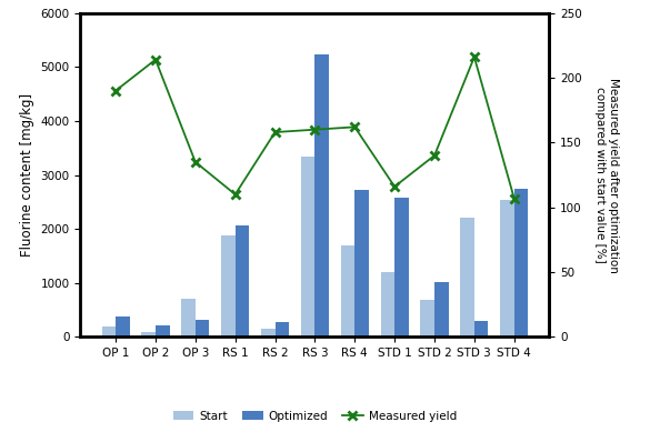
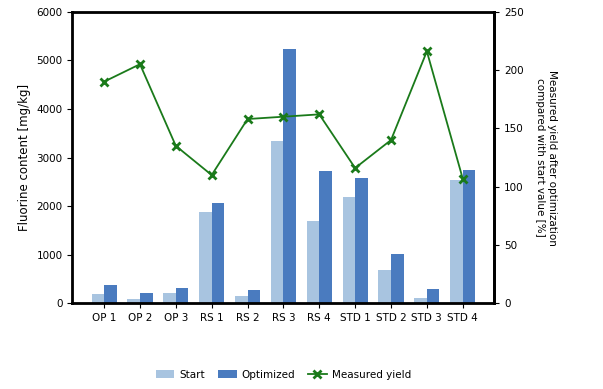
Measured yield/OP 2: 214 -> 205
Start/OP 3: 700 -> 220
Start/STD 1: 1200 -> 2180
Start/STD 3: 2200 -> 120
